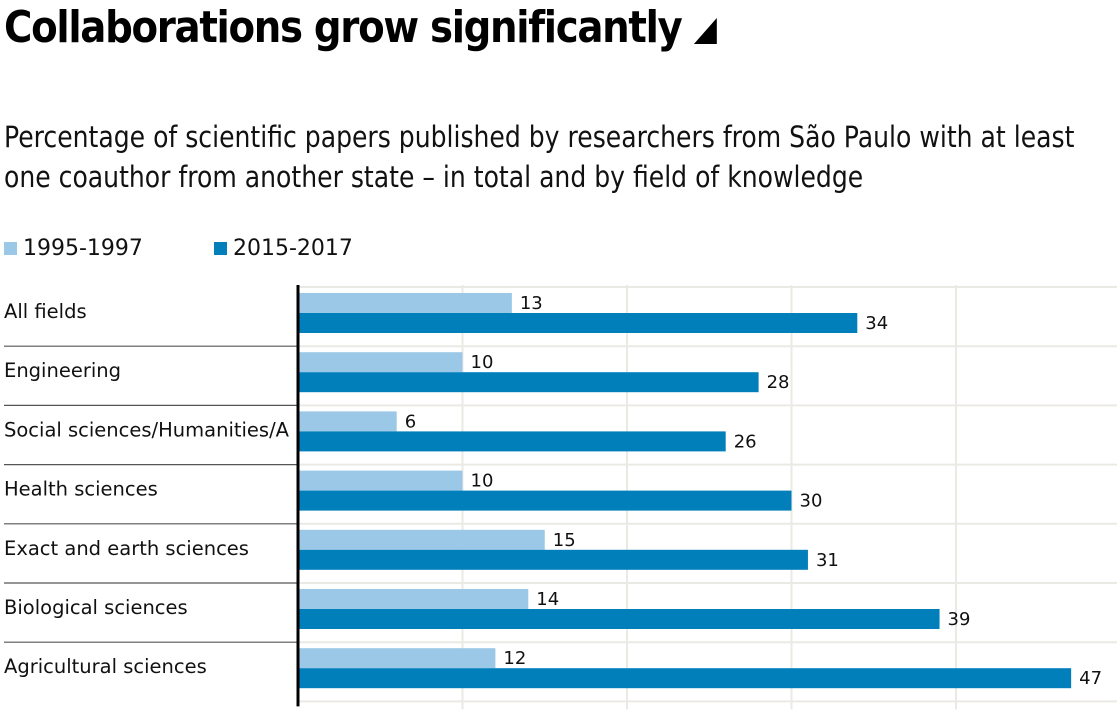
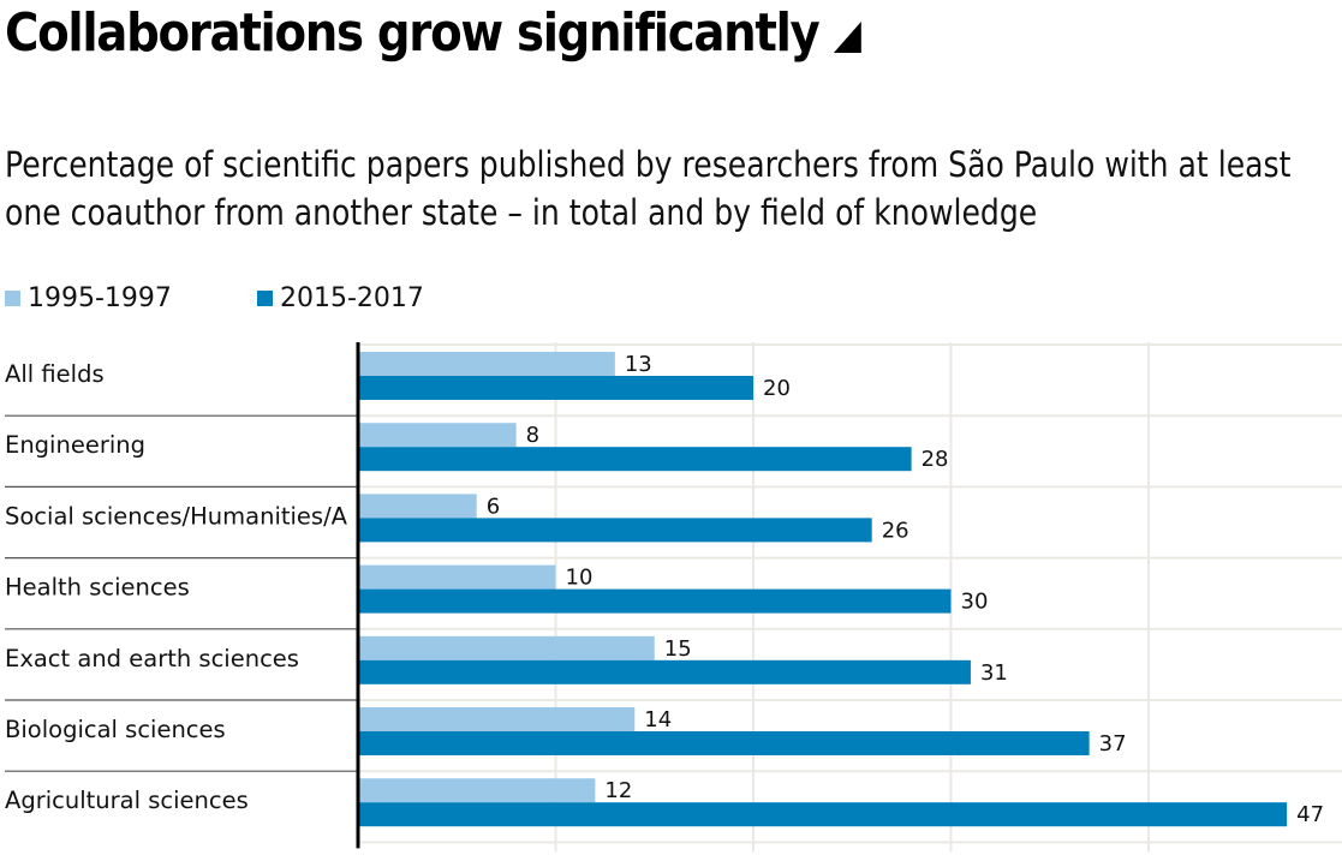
2015-2017/All fields: 34 -> 20
1995-1997/Engineering: 10 -> 8
2015-2017/Biological sciences: 39 -> 37
